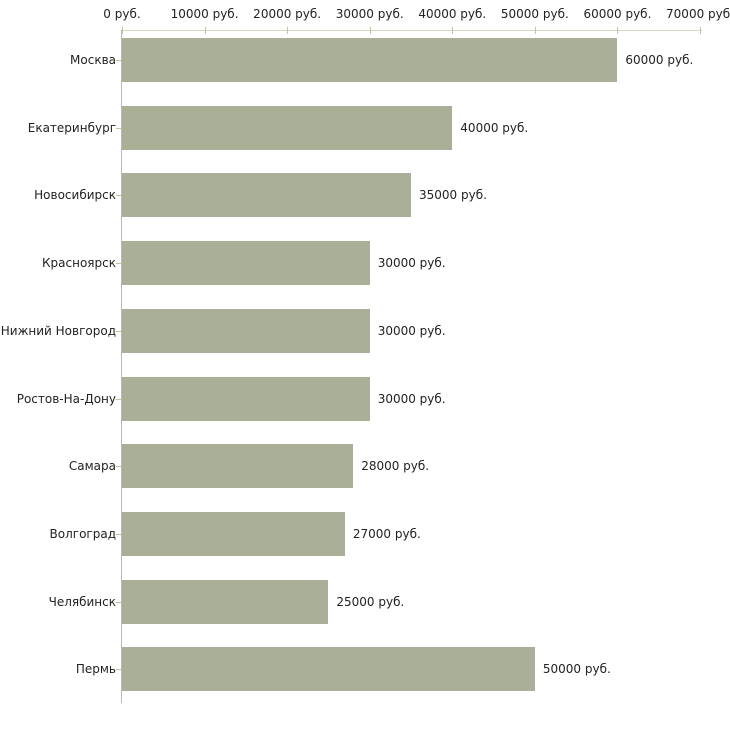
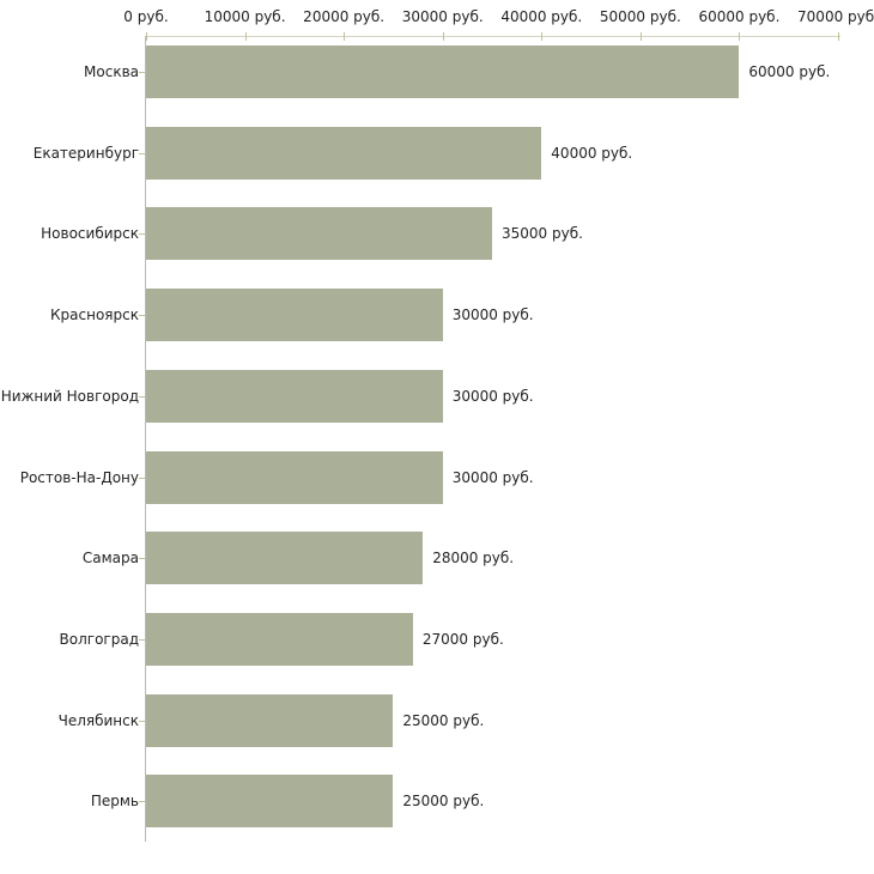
Пермь: 50000 -> 25000
